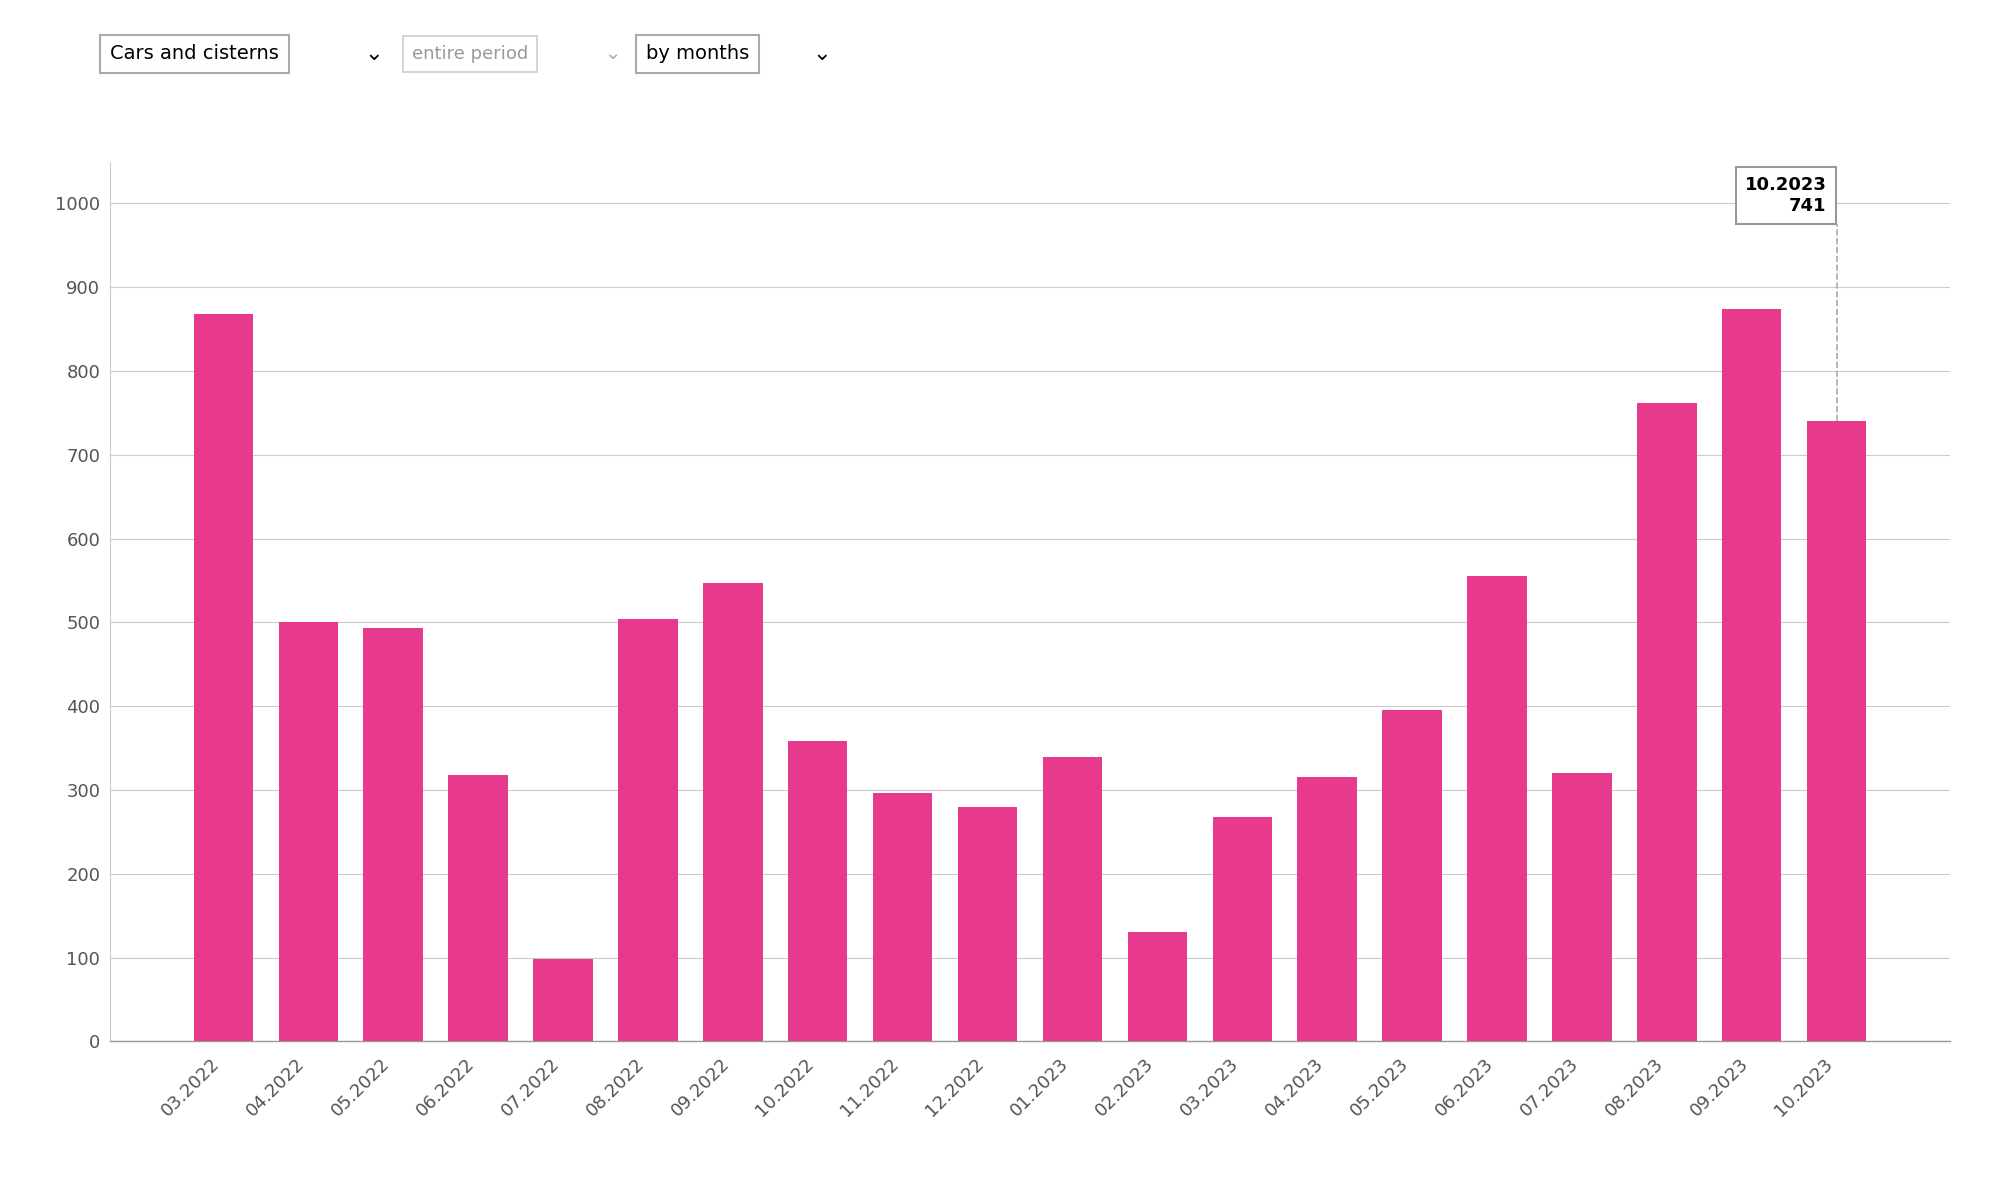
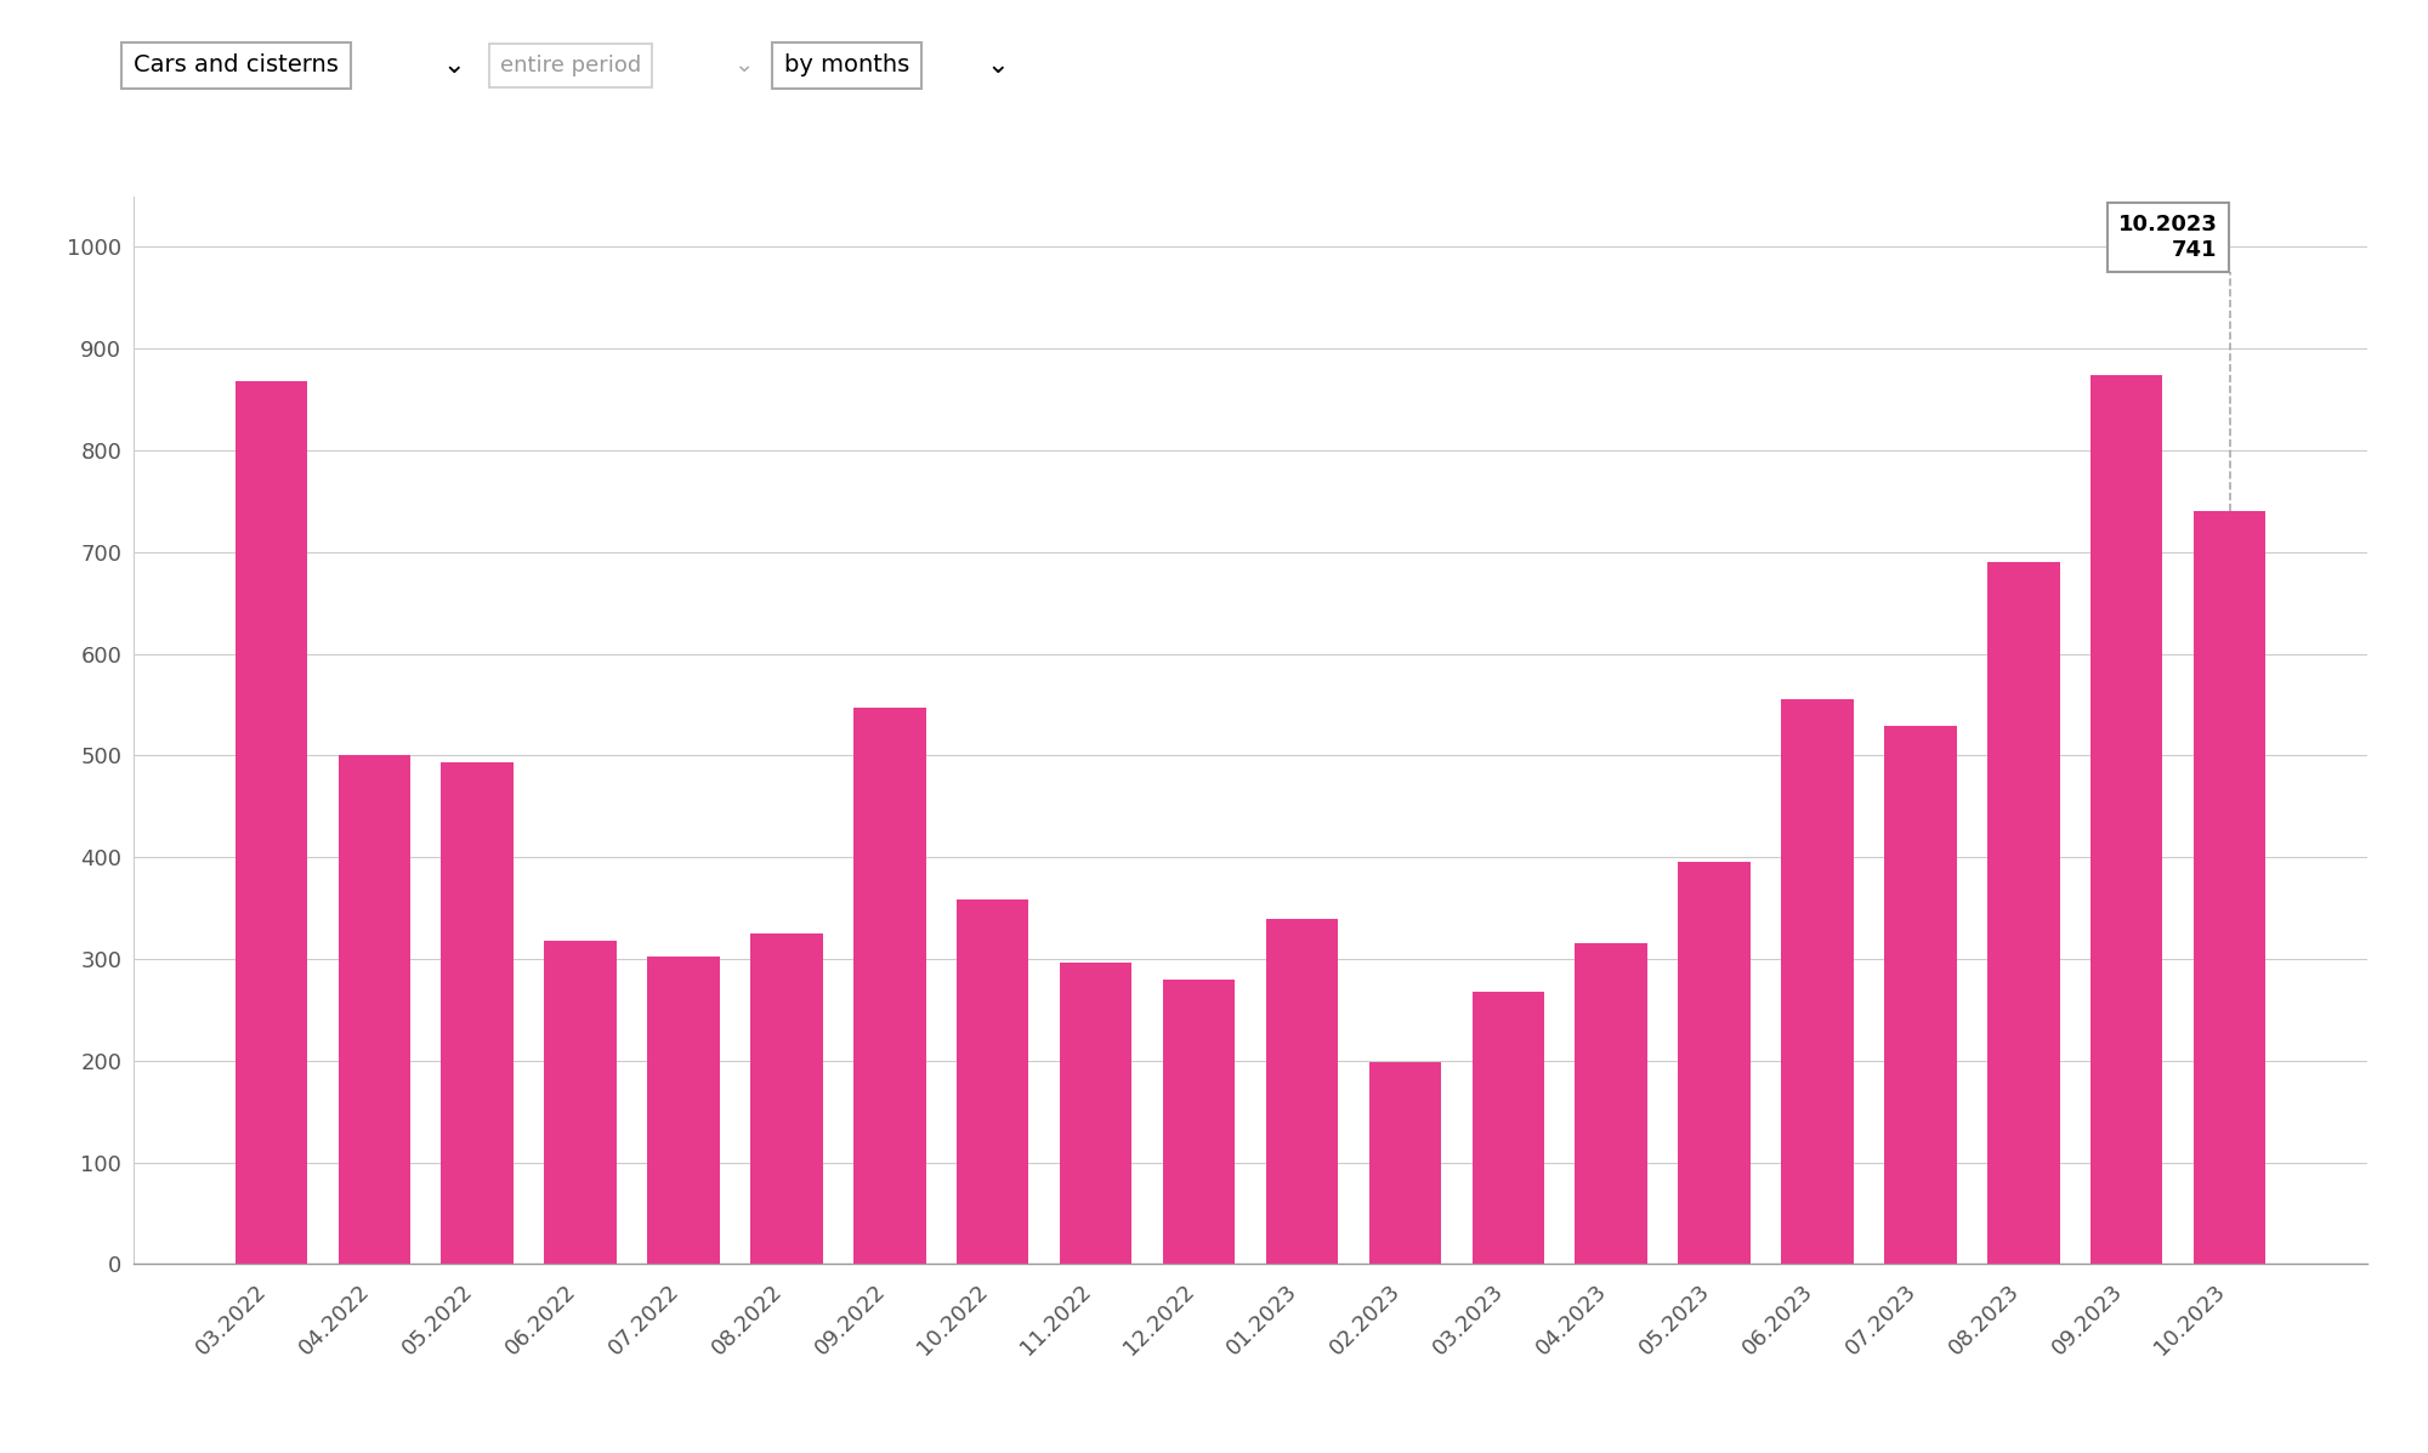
07.2022: 98 -> 302
08.2022: 504 -> 325
02.2023: 130 -> 199
07.2023: 320 -> 529
08.2023: 762 -> 690
